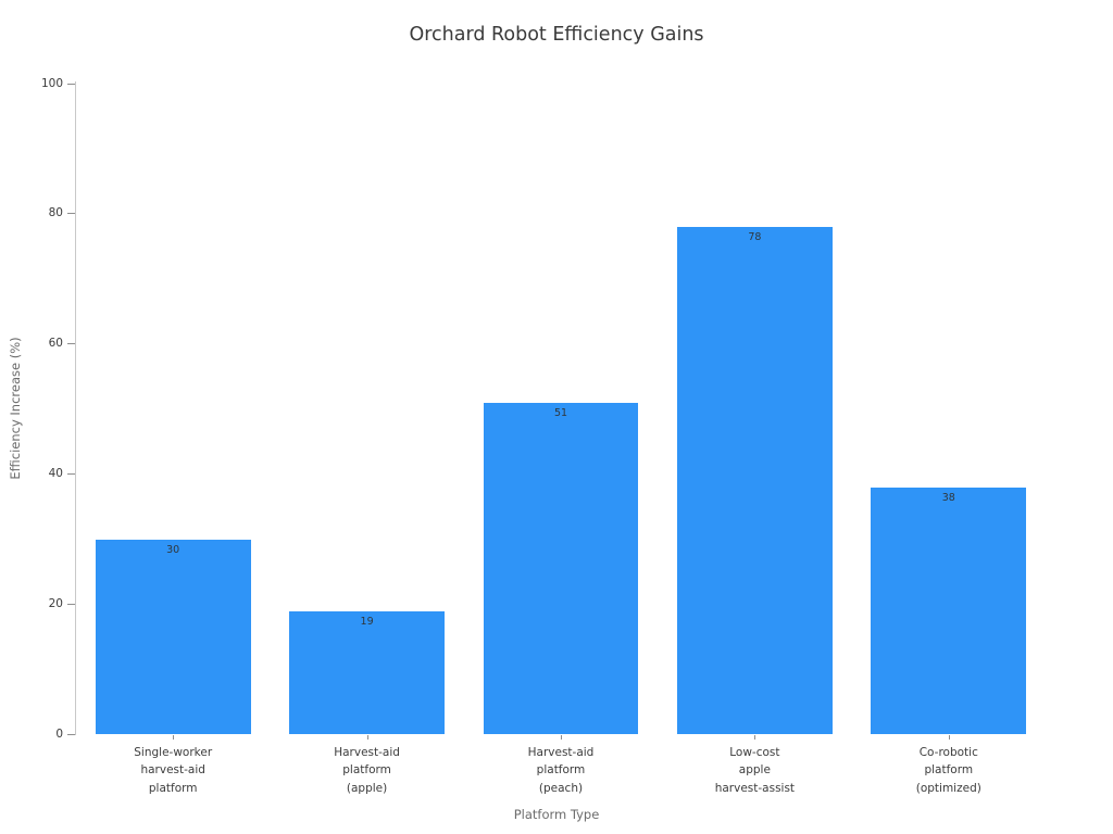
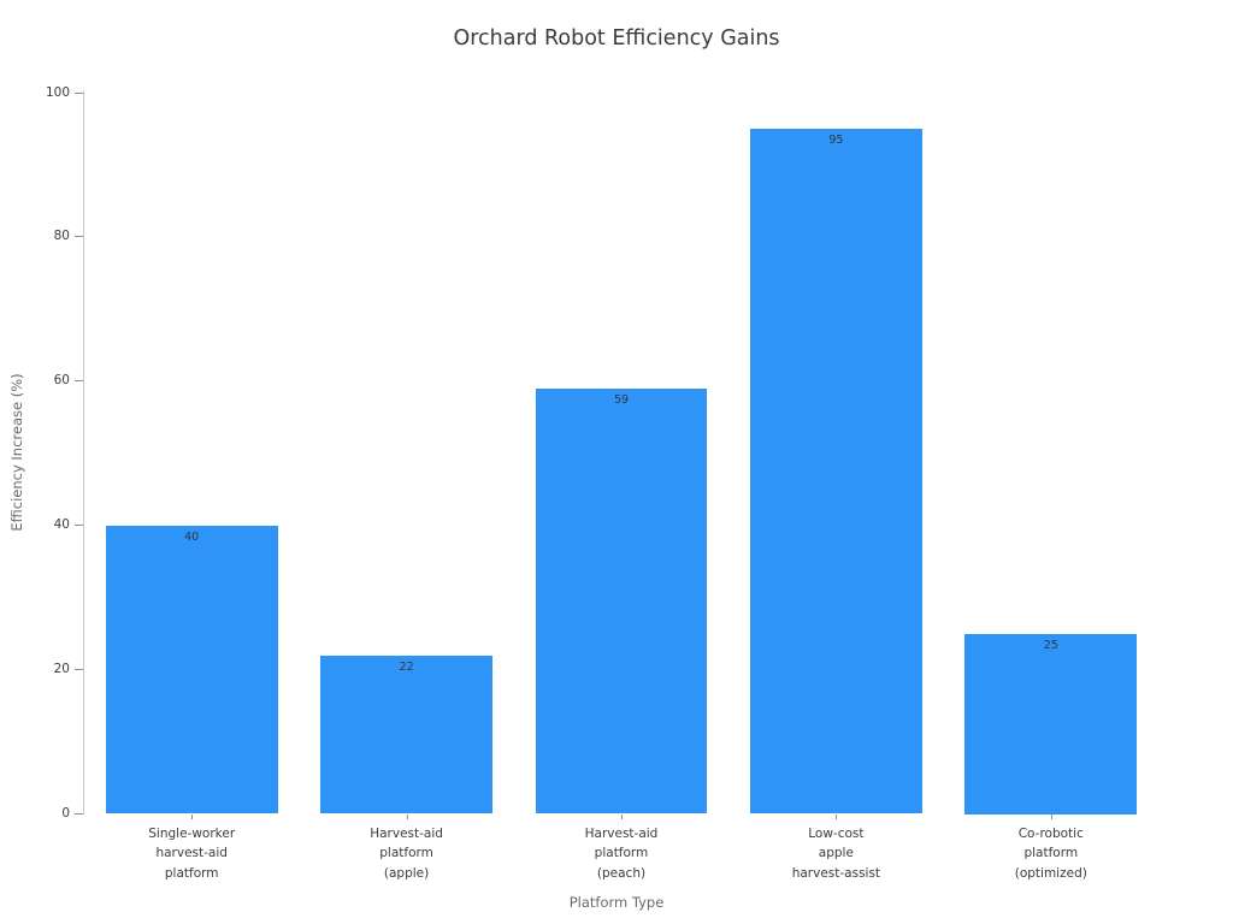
Single-worker harvest-aid platform: 30 -> 40
Harvest-aid platform (apple): 19 -> 22
Harvest-aid platform (peach): 51 -> 59
Low-cost apple harvest-assist: 78 -> 95
Co-robotic platform (optimized): 38 -> 25
